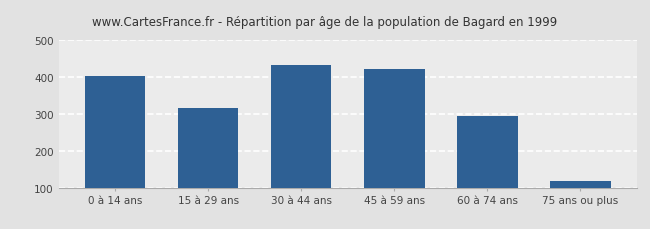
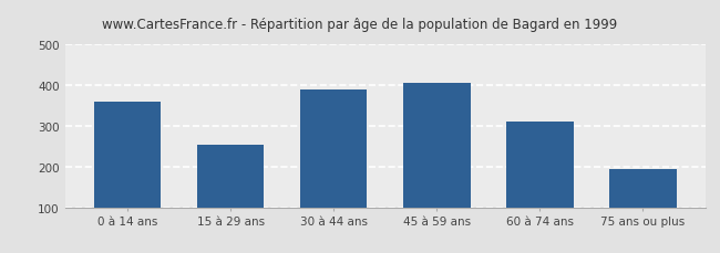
0 à 14 ans: 403 -> 360
15 à 29 ans: 315 -> 255
30 à 44 ans: 432 -> 390
45 à 59 ans: 422 -> 405
60 à 74 ans: 294 -> 310
75 ans ou plus: 117 -> 195
